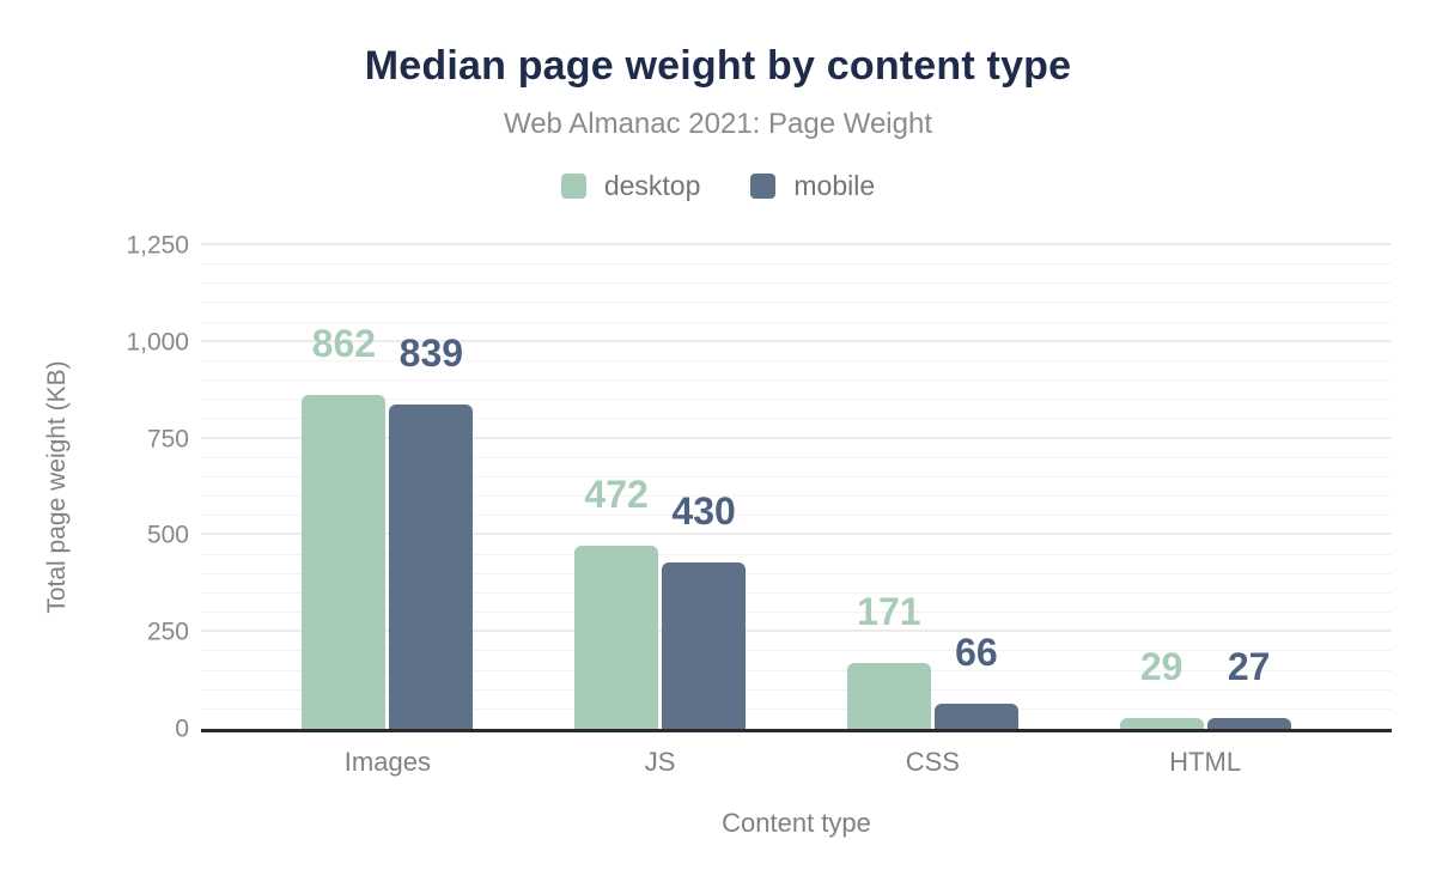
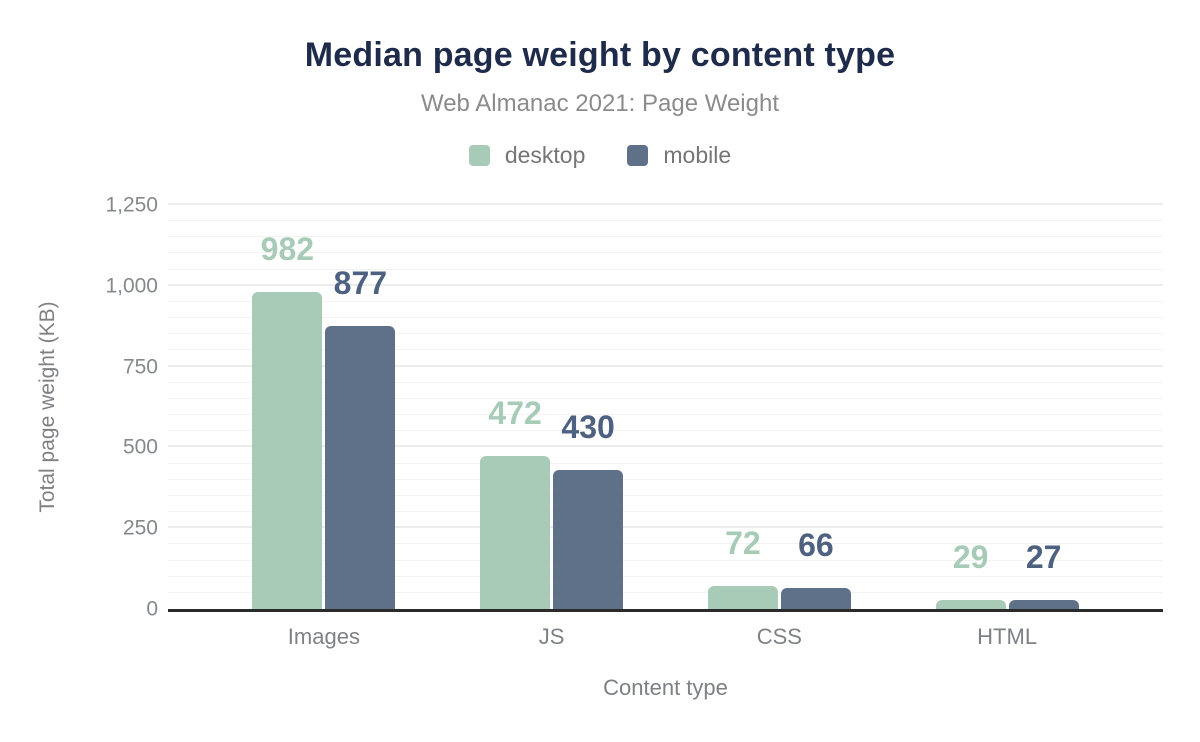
desktop/Images: 862 -> 982
mobile/Images: 839 -> 877
desktop/CSS: 171 -> 72
